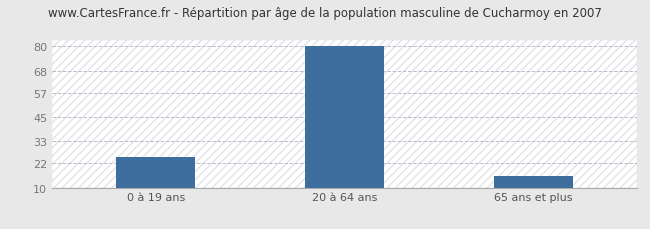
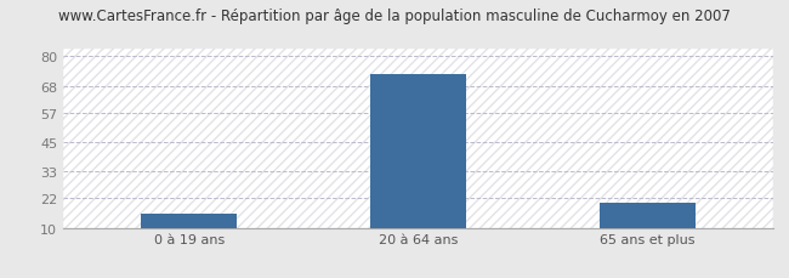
0 à 19 ans: 25 -> 16
20 à 64 ans: 80 -> 73
65 ans et plus: 16 -> 20
